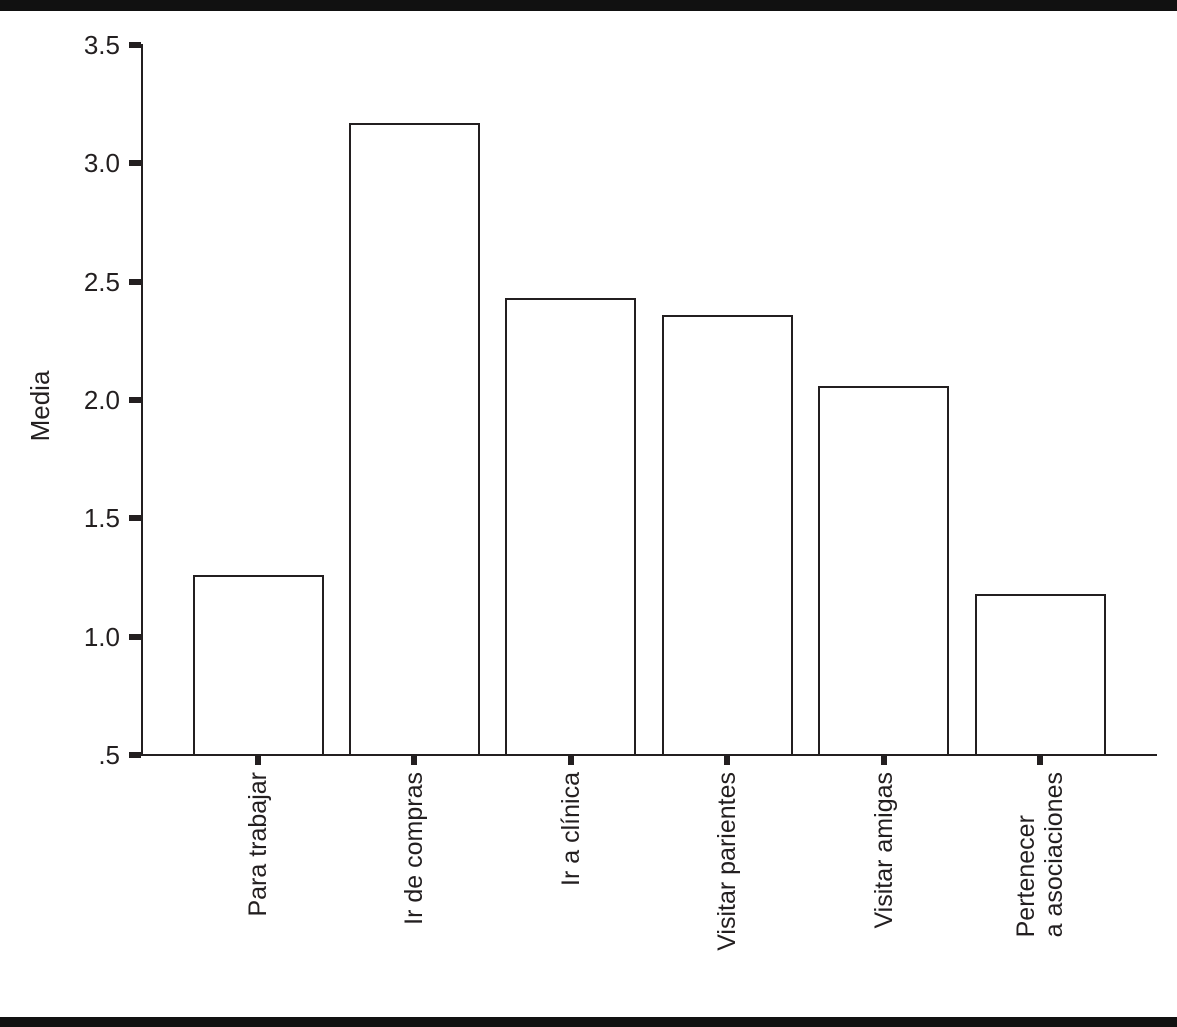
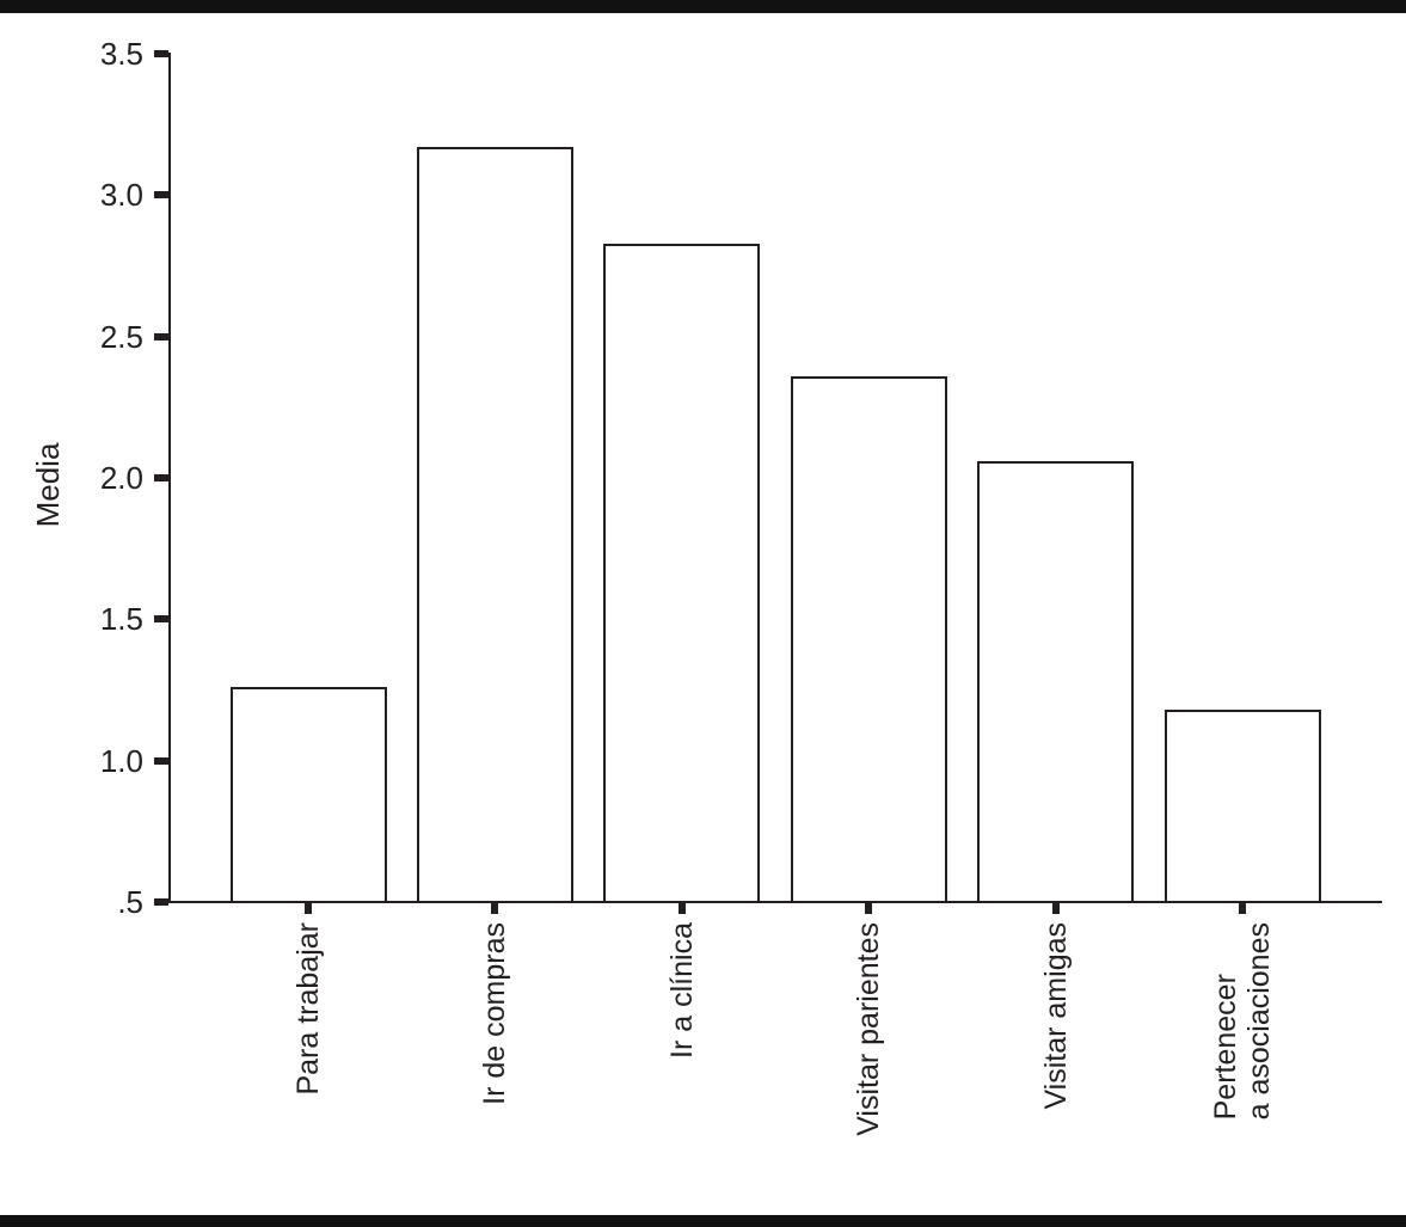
Ir a clínica: 2.43 -> 2.83
